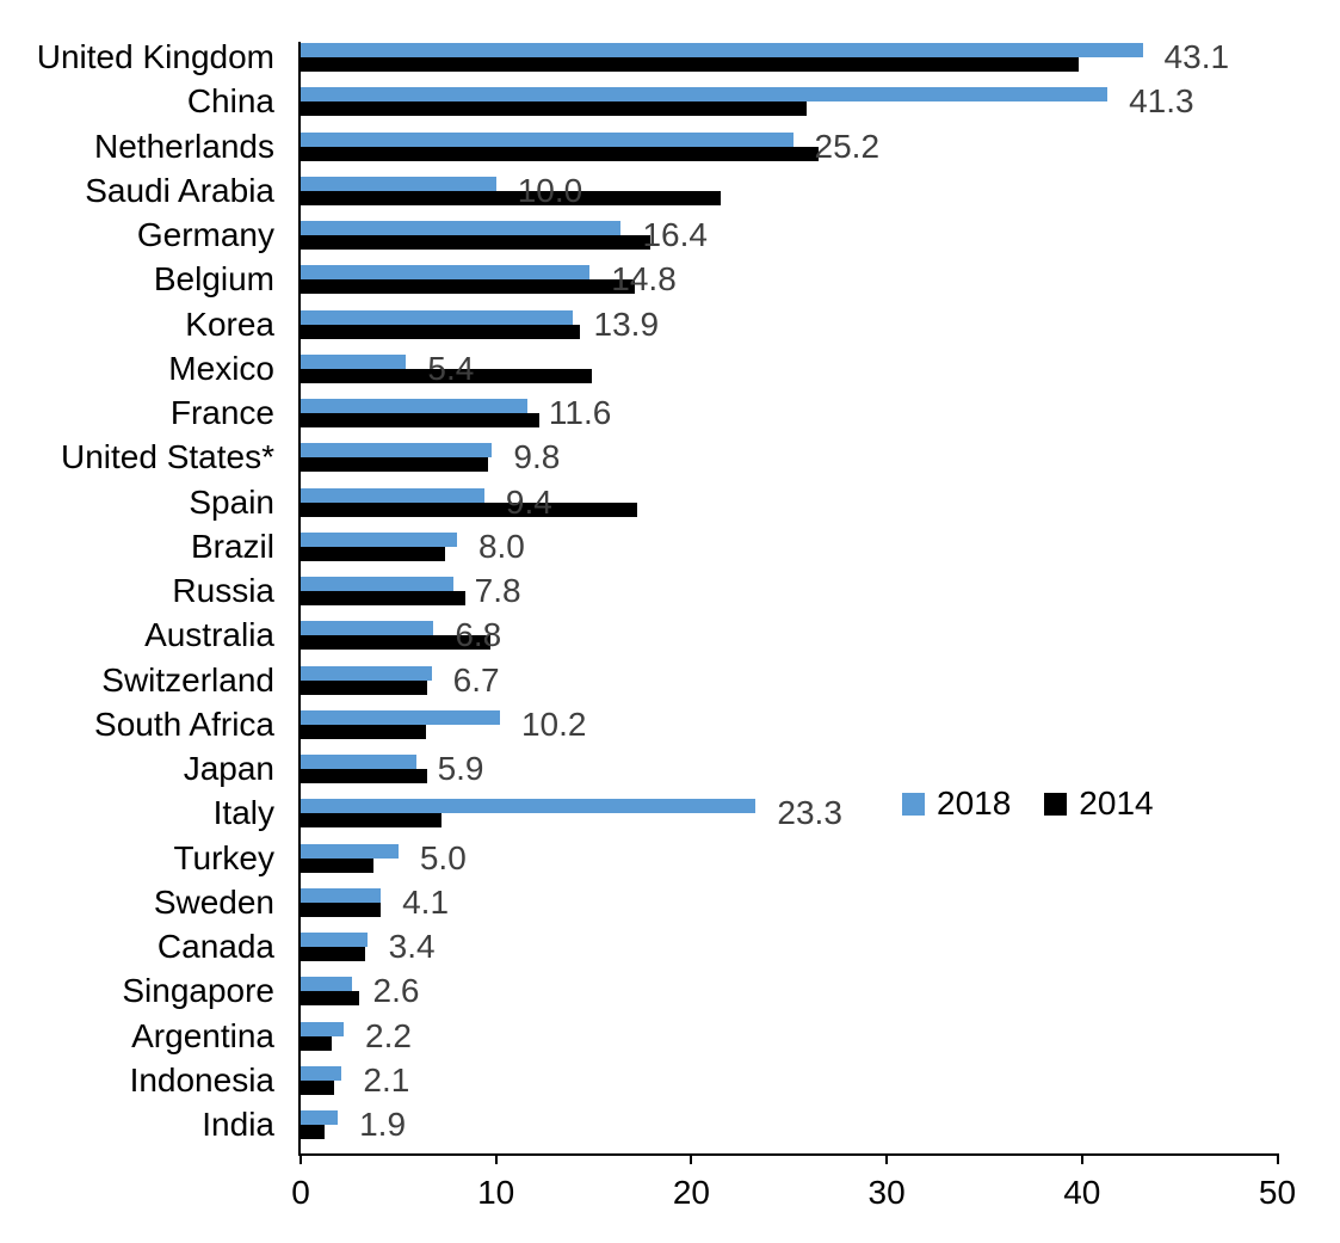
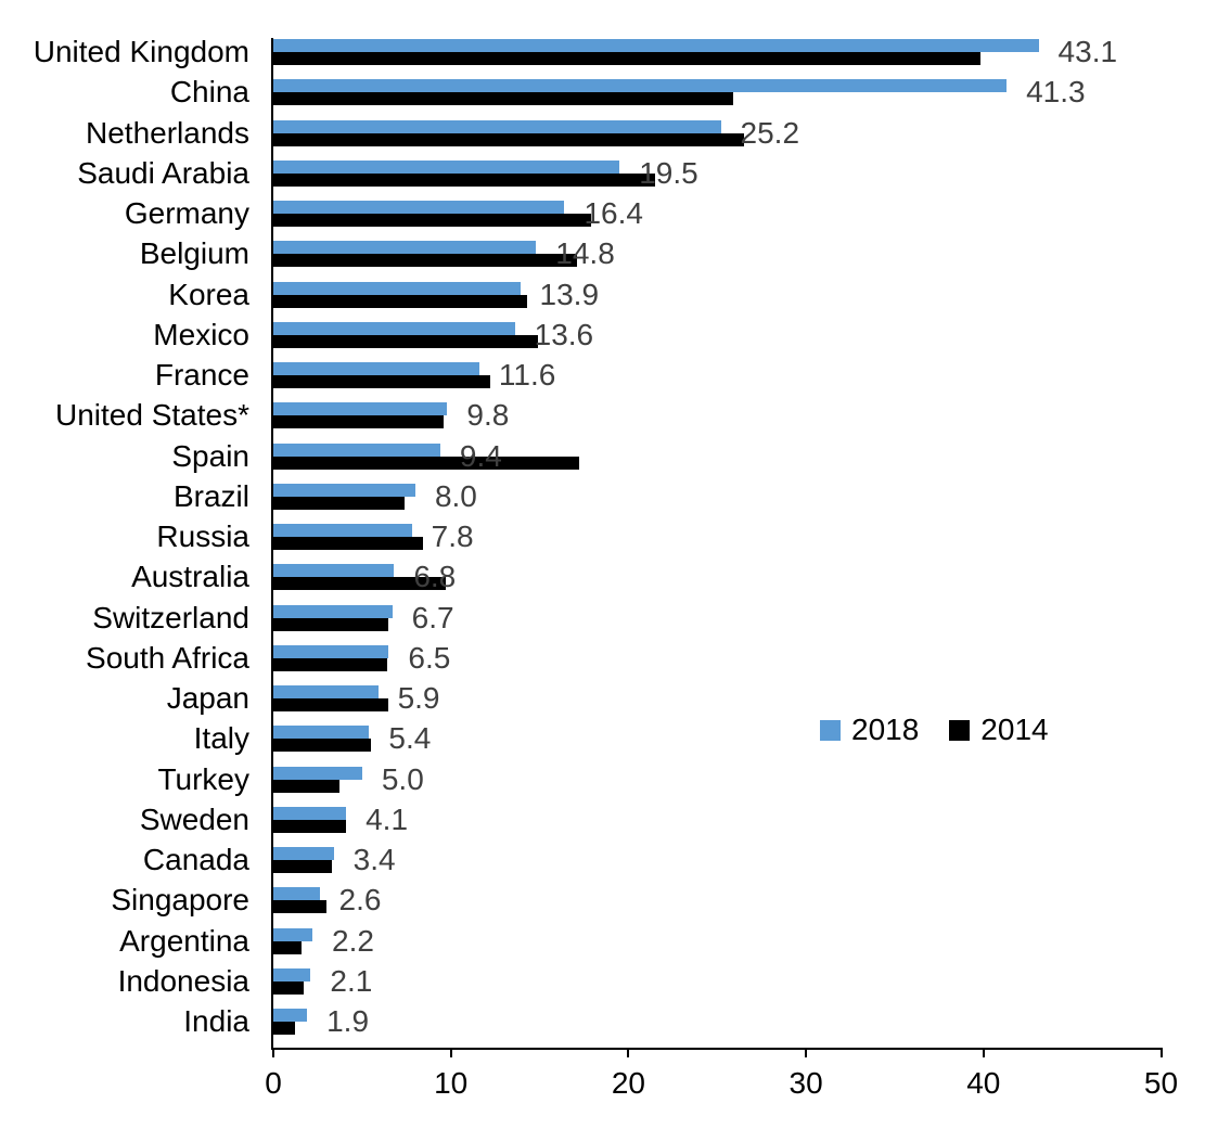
2018/Saudi Arabia: 10.0 -> 19.5
2018/Mexico: 5.4 -> 13.6
2018/South Africa: 10.2 -> 6.5
2018/Italy: 23.3 -> 5.4
2014/Italy: 7.2 -> 5.5
